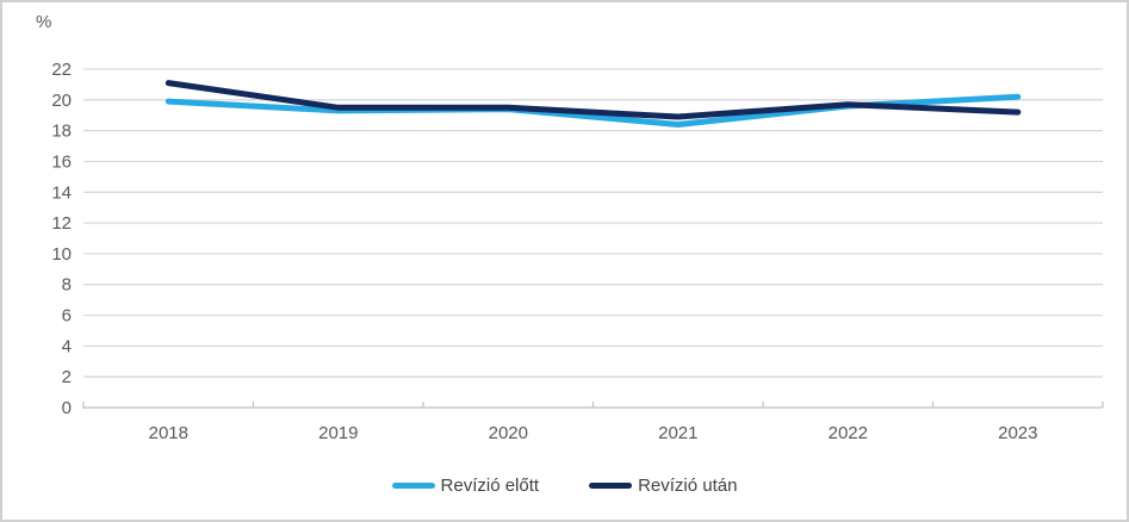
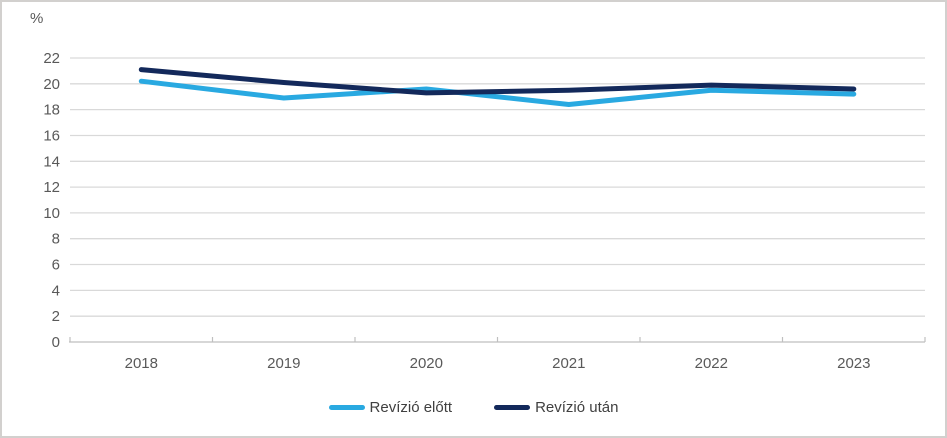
Revízió előtt/2018: 19.9 -> 20.2
Revízió előtt/2019: 19.3 -> 18.9
Revízió után/2019: 19.5 -> 20.1
Revízió előtt/2020: 19.4 -> 19.6
Revízió után/2020: 19.5 -> 19.3
Revízió után/2021: 18.9 -> 19.5
Revízió előtt/2022: 19.6 -> 19.5
Revízió után/2022: 19.7 -> 19.9
Revízió előtt/2023: 20.2 -> 19.2
Revízió után/2023: 19.2 -> 19.6
